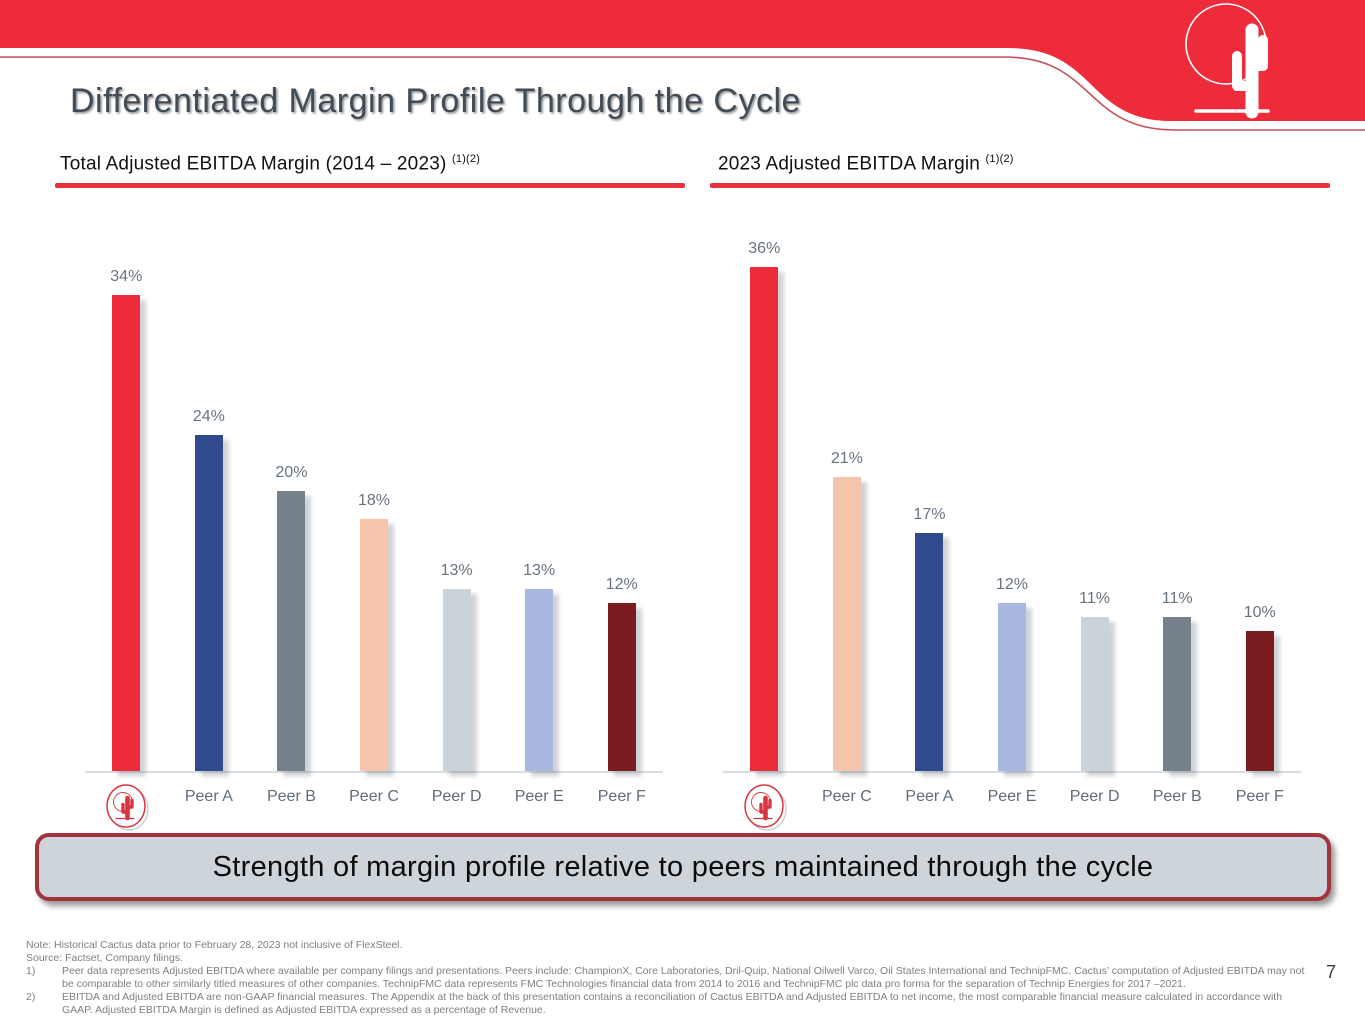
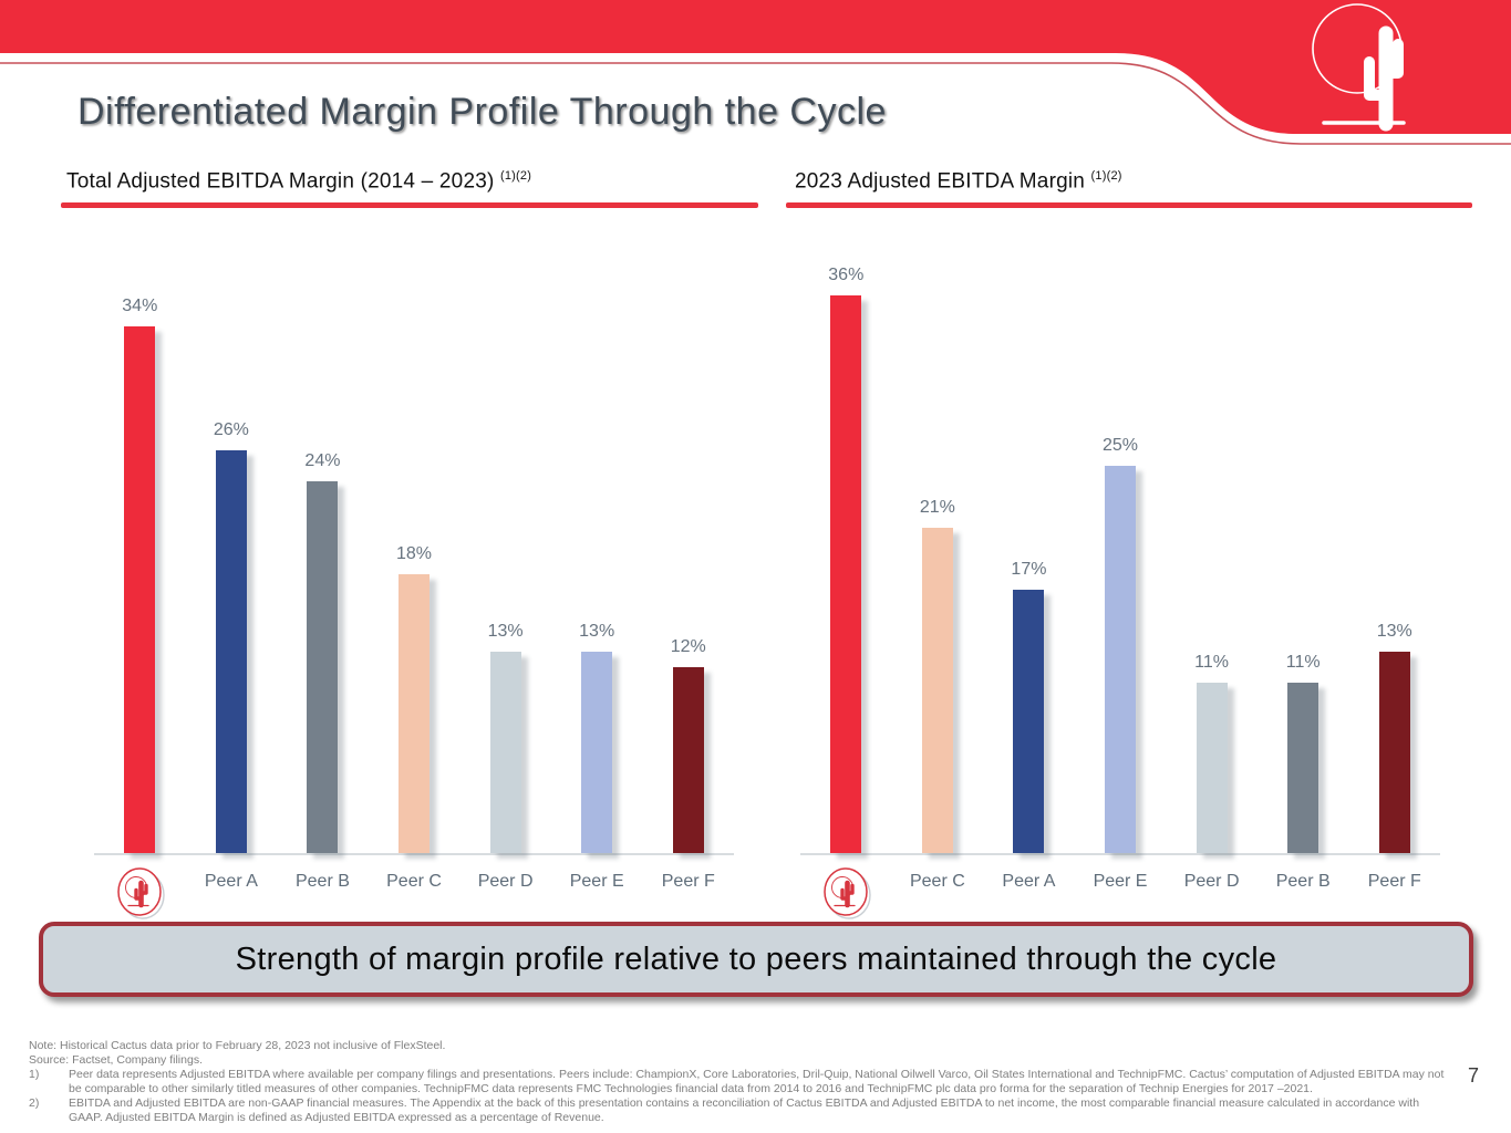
Total Adjusted EBITDA Margin (2014 – 2023)/Peer A: 24% -> 26%
Total Adjusted EBITDA Margin (2014 – 2023)/Peer B: 20% -> 24%
2023 Adjusted EBITDA Margin/Peer E: 12% -> 25%
2023 Adjusted EBITDA Margin/Peer F: 10% -> 13%
